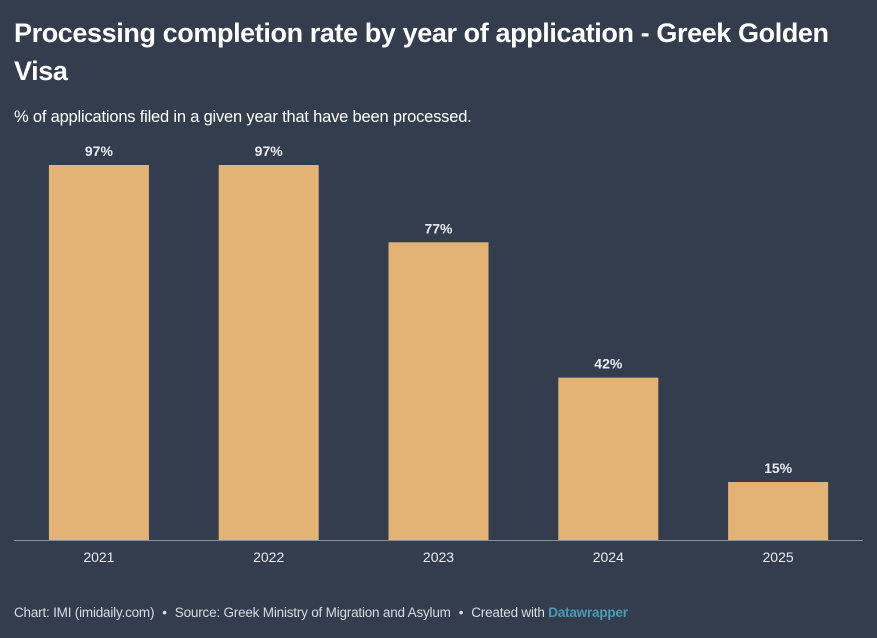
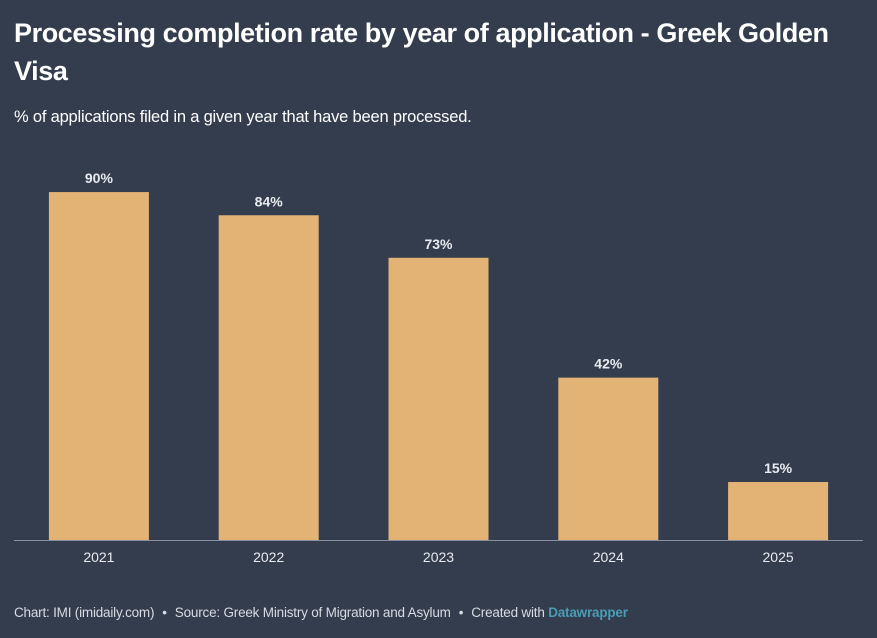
2021: 97% -> 90%
2022: 97% -> 84%
2023: 77% -> 73%
